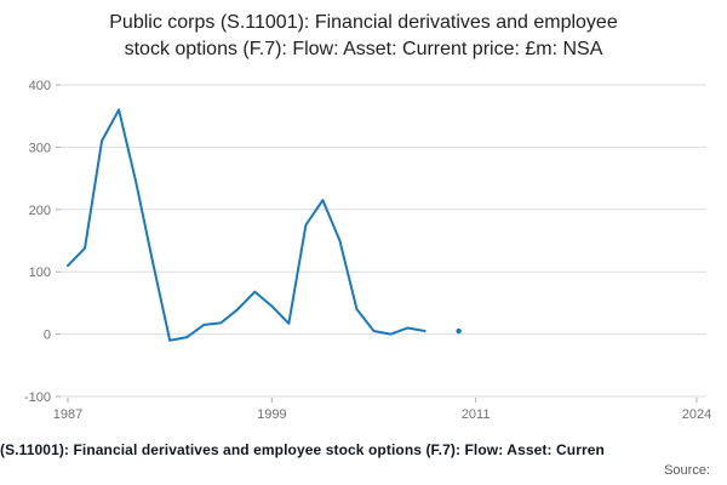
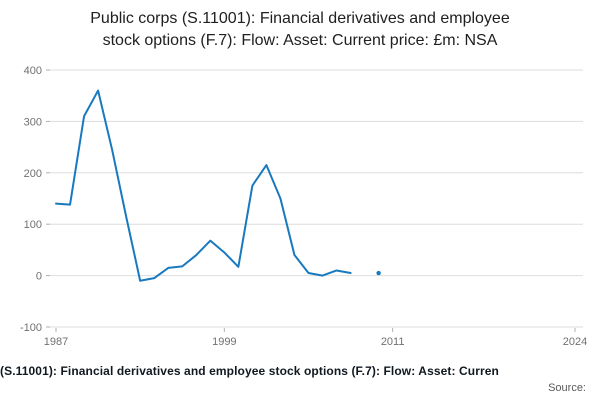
1987: 110 -> 140
